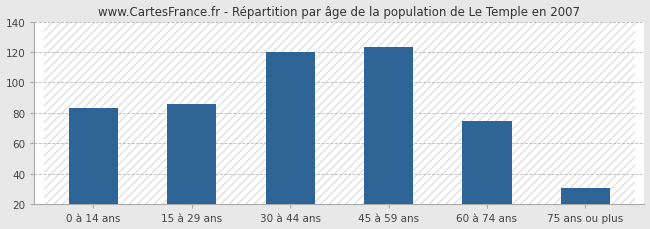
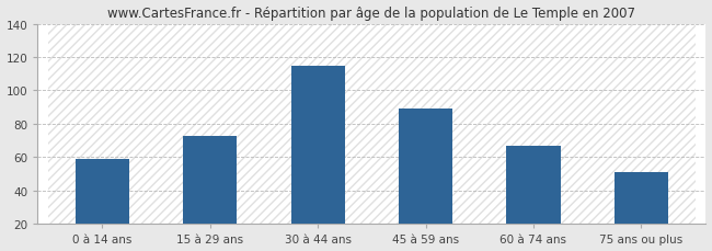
0 à 14 ans: 83 -> 59
15 à 29 ans: 86 -> 73
30 à 44 ans: 120 -> 115
45 à 59 ans: 123 -> 89
60 à 74 ans: 75 -> 67
75 ans ou plus: 31 -> 51
